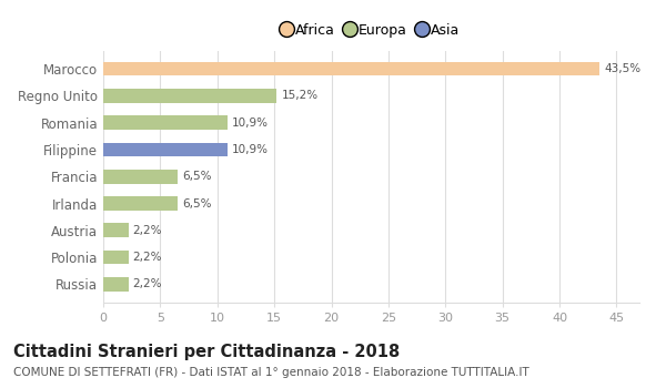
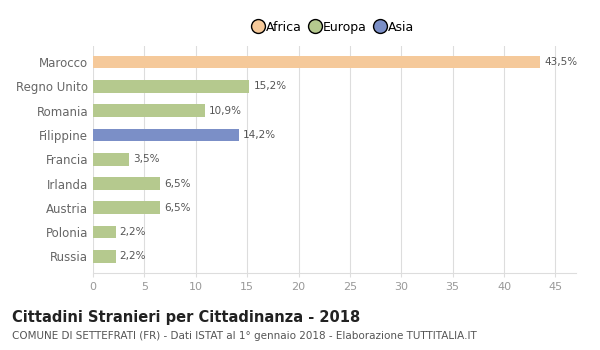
Filippine: 10,9% -> 14,2%
Francia: 6,5% -> 3,5%
Austria: 2,2% -> 6,5%
